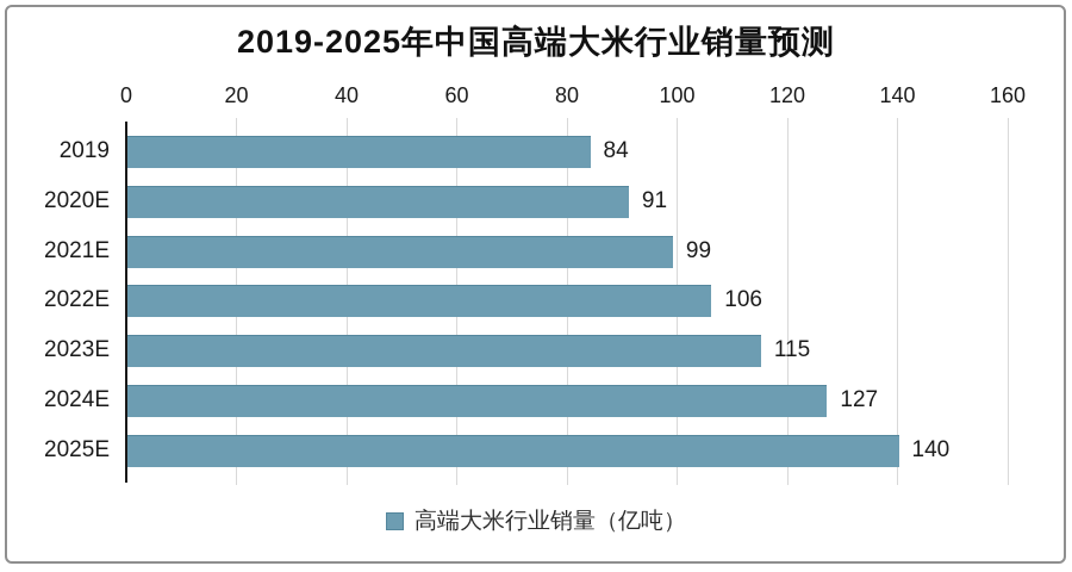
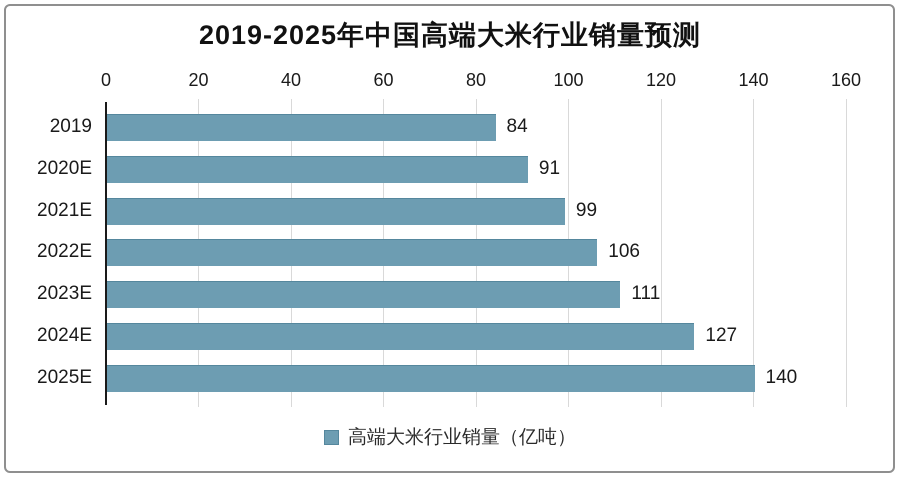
2023E: 115 -> 111
